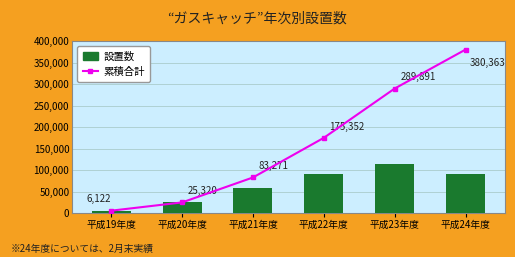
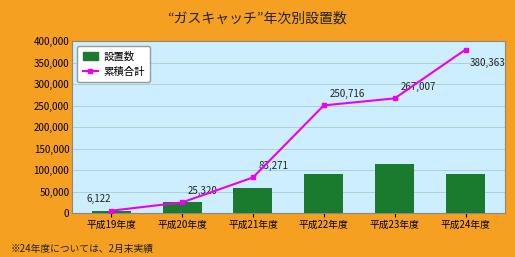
累積合計/平成22年度: 175,352 -> 250,716
累積合計/平成23年度: 289,891 -> 267,007
